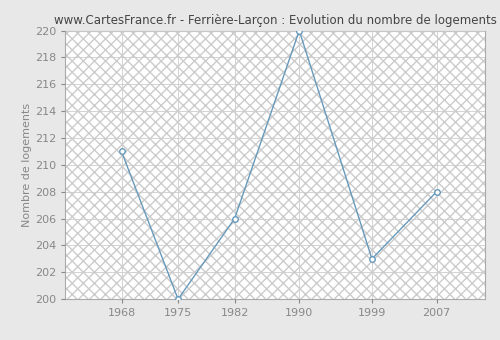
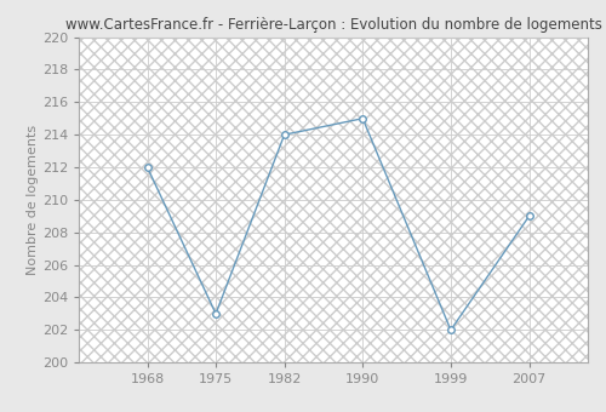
1968: 211 -> 212
1975: 200 -> 203
1982: 206 -> 214
1990: 220 -> 215
1999: 203 -> 202
2007: 208 -> 209
